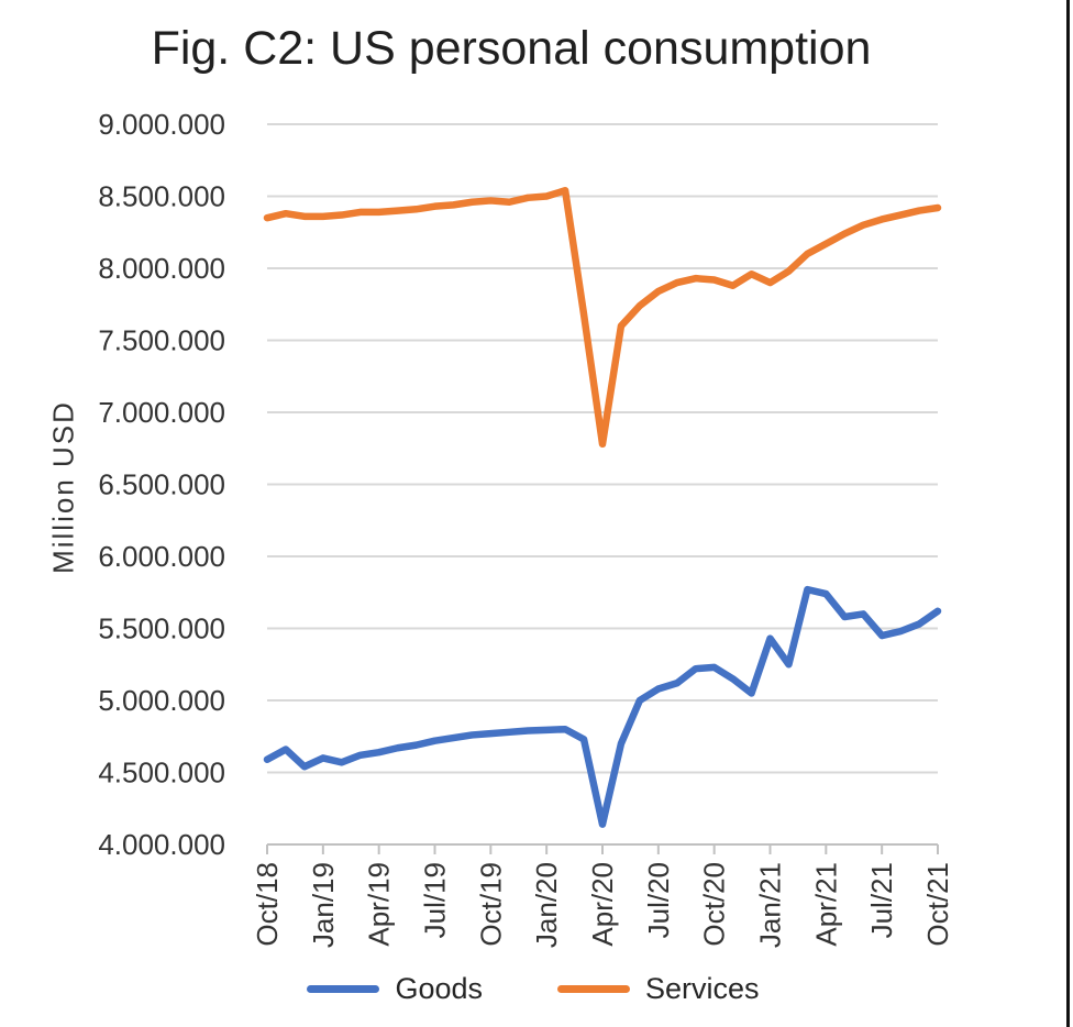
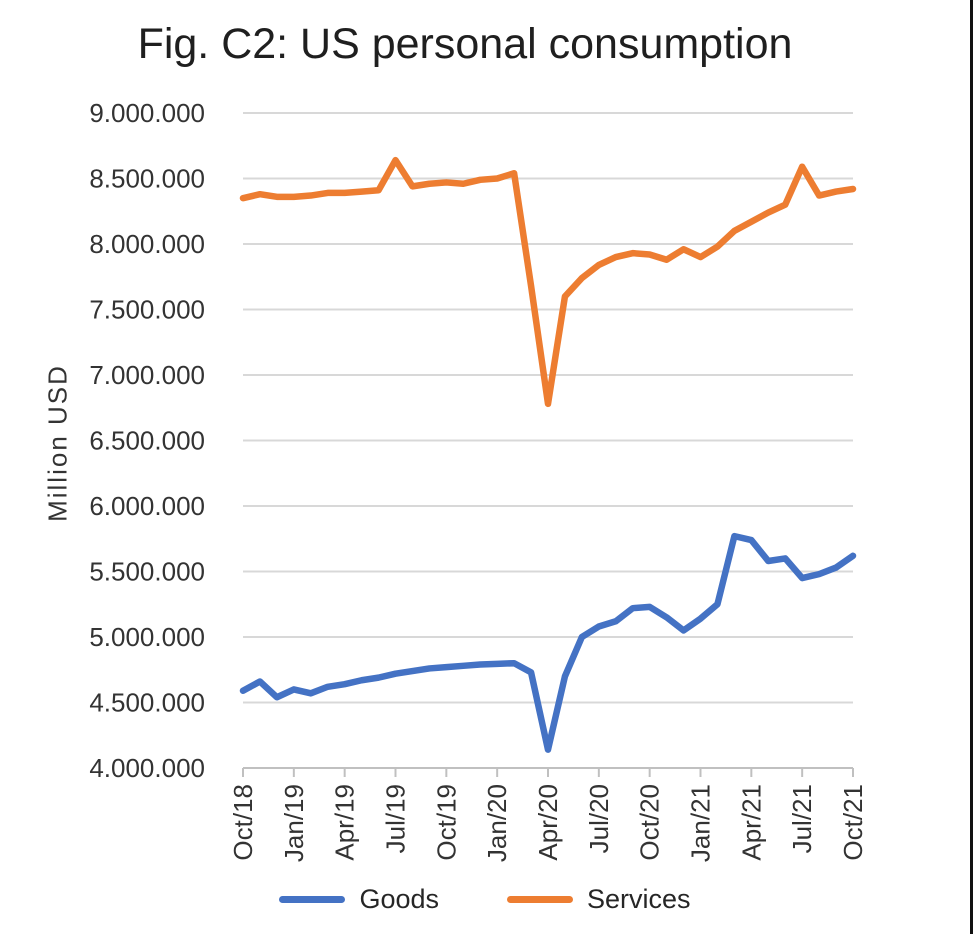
Services/Jul/19: 8430000 -> 8640000
Goods/Jan/21: 5430000 -> 5140000
Services/Jul/21: 8340000 -> 8590000
